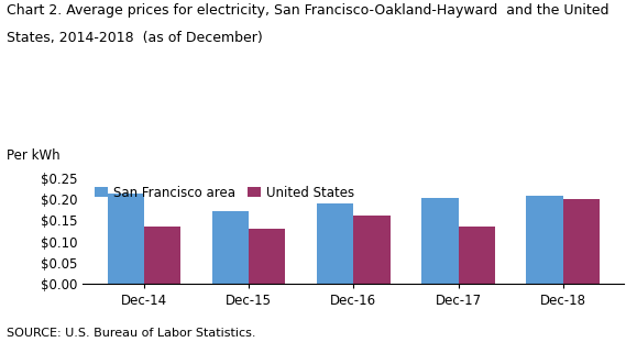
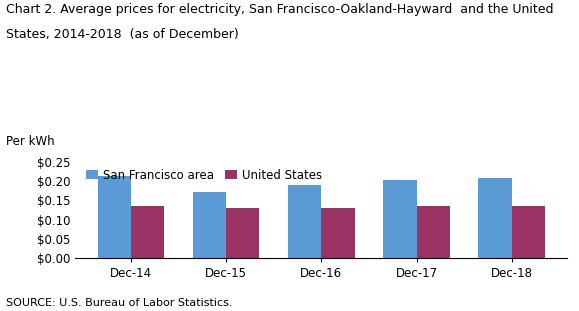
United States/Dec-16: $0.160 -> $0.131
United States/Dec-18: $0.200 -> $0.134
